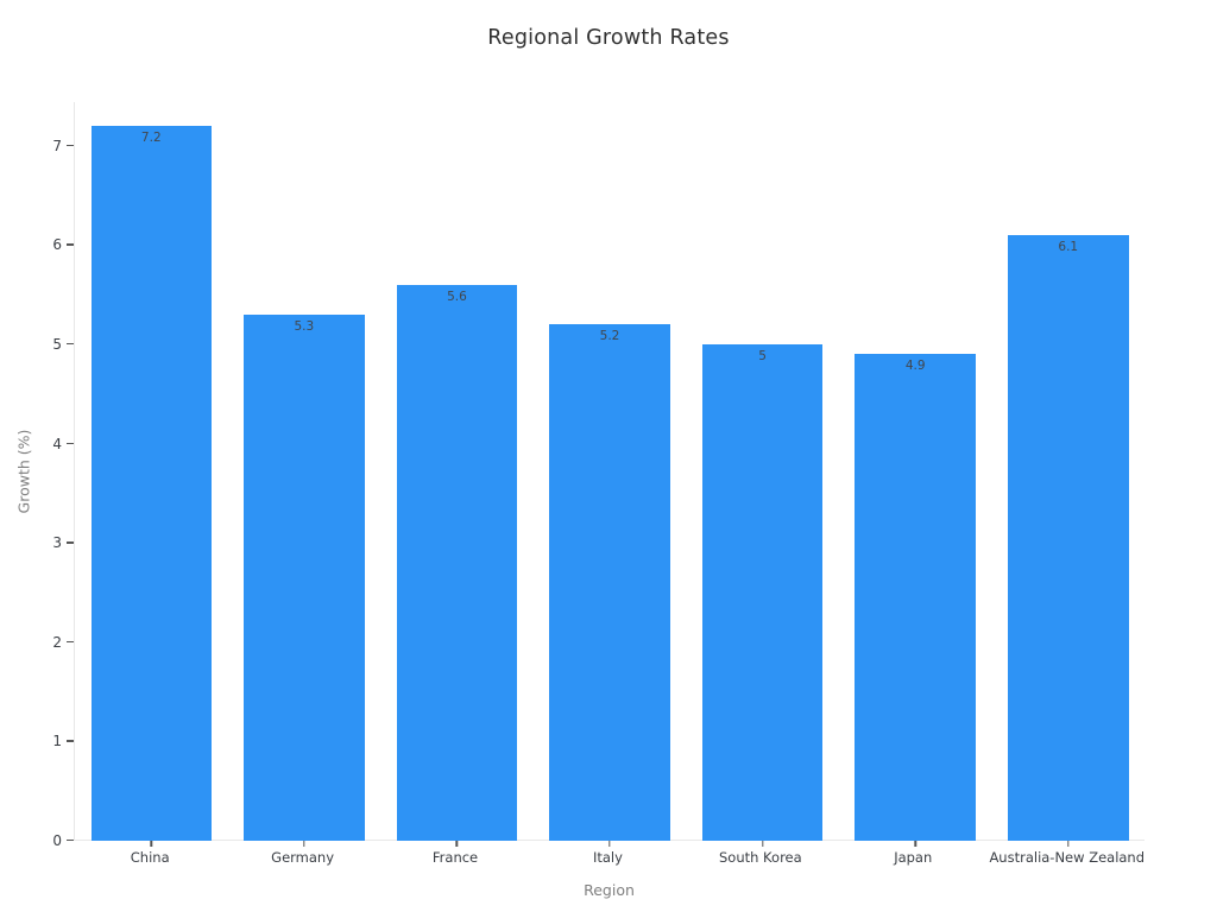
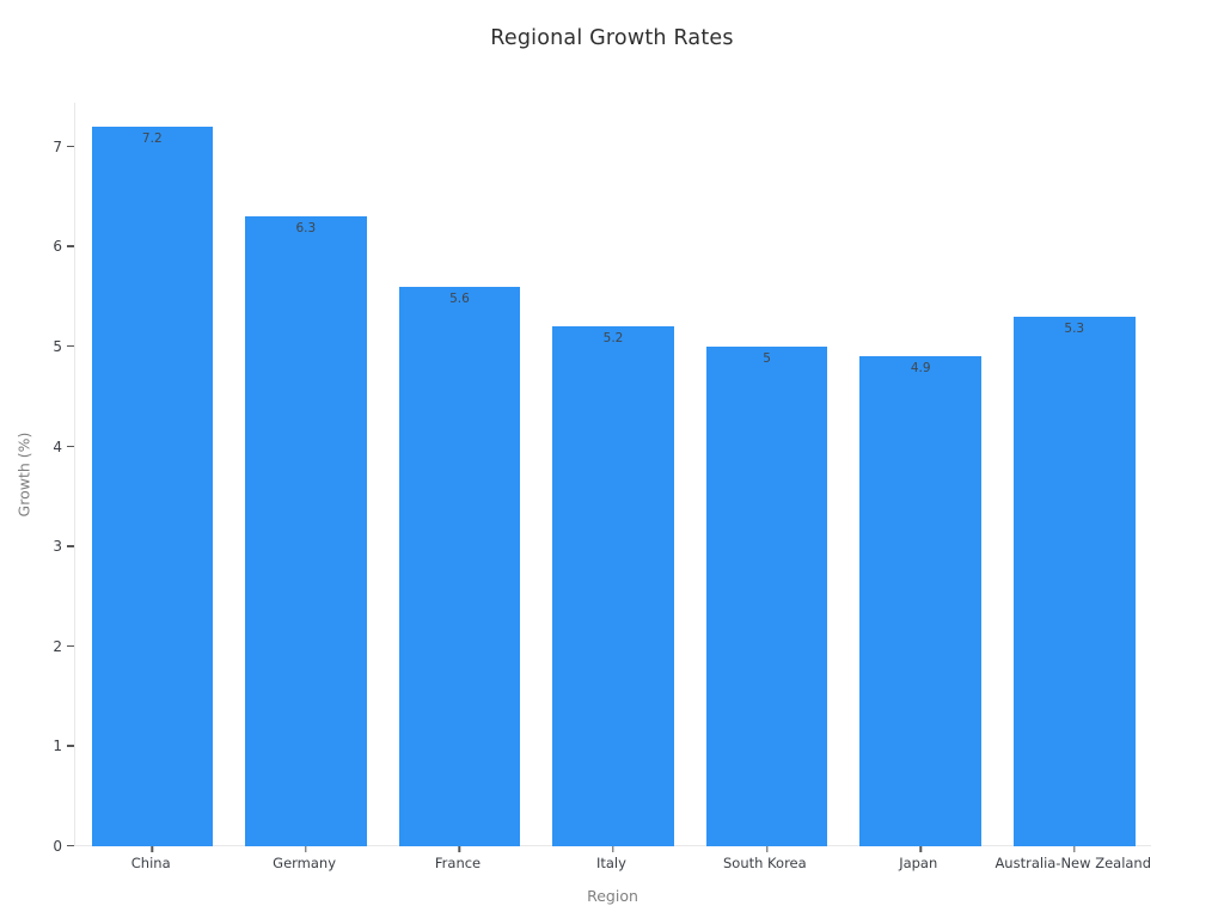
Germany: 5.3 -> 6.3
Australia-New Zealand: 6.1 -> 5.3
